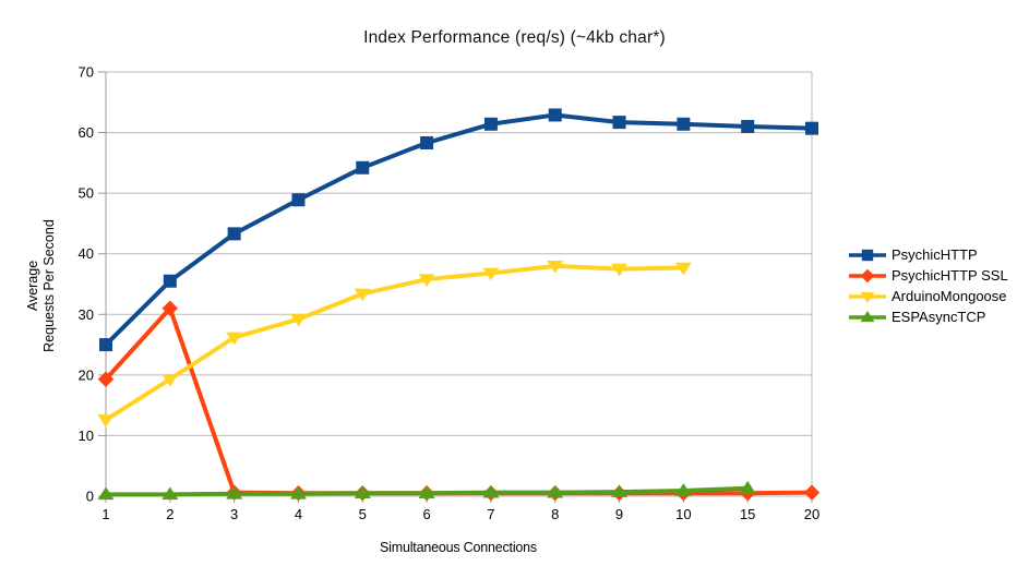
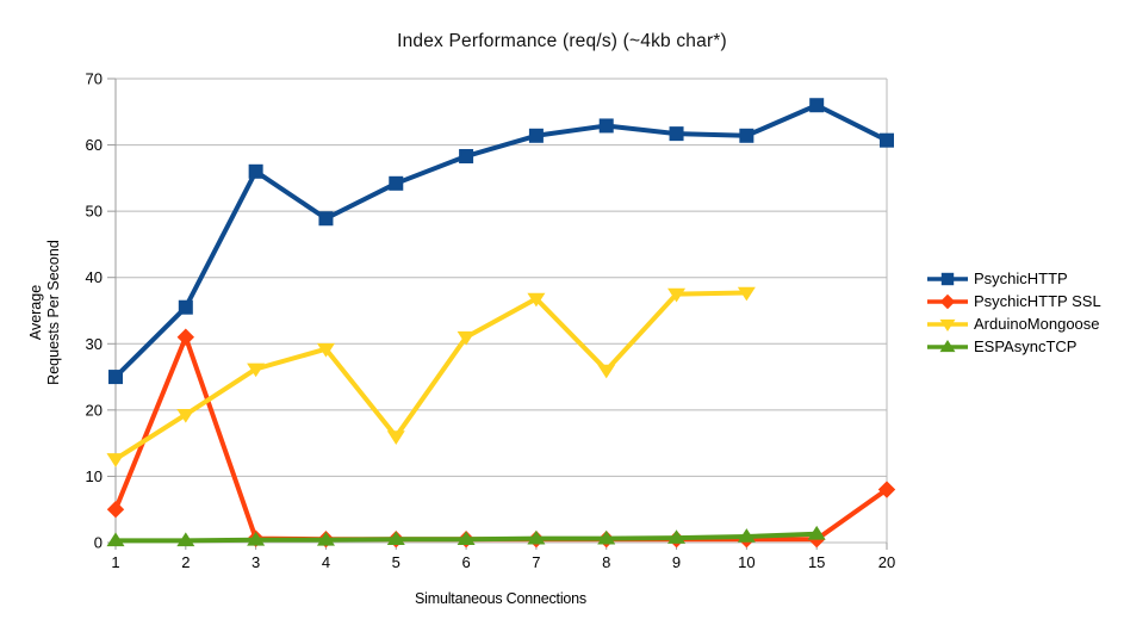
PsychicHTTP SSL/1: 19 -> 5
PsychicHTTP/3: 43 -> 56
ArduinoMongoose/5: 33 -> 16
ArduinoMongoose/6: 36 -> 31
ArduinoMongoose/8: 38 -> 26
PsychicHTTP/15: 61 -> 66
PsychicHTTP SSL/20: 1 -> 8
